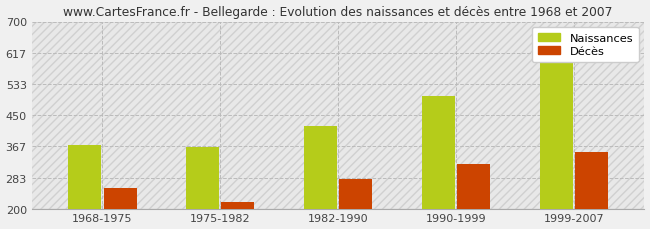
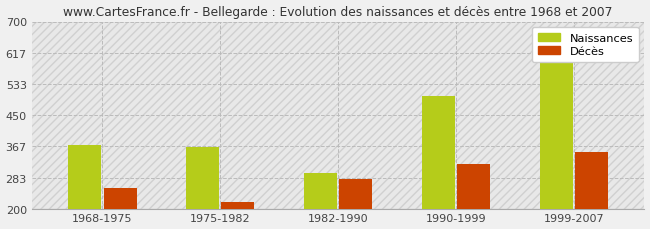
Naissances/1982-1990: 422 -> 295
